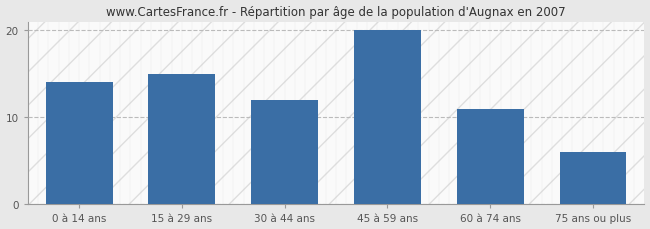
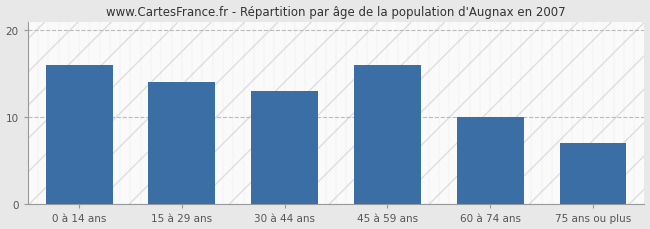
0 à 14 ans: 14 -> 16
15 à 29 ans: 15 -> 14
30 à 44 ans: 12 -> 13
45 à 59 ans: 20 -> 16
60 à 74 ans: 11 -> 10
75 ans ou plus: 6 -> 7
